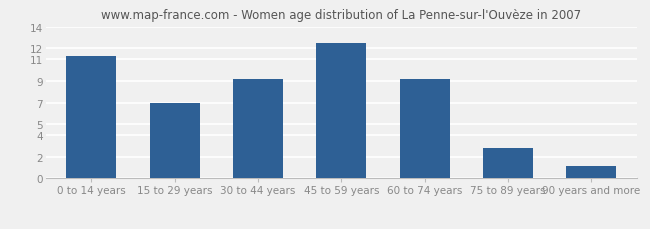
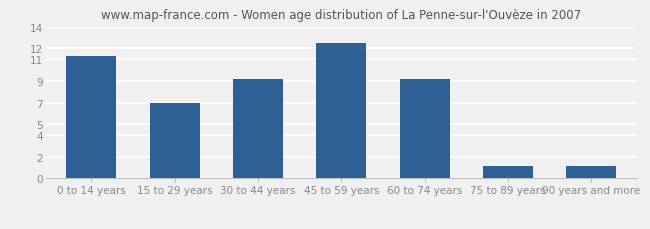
75 to 89 years: 2.8 -> 1.1
